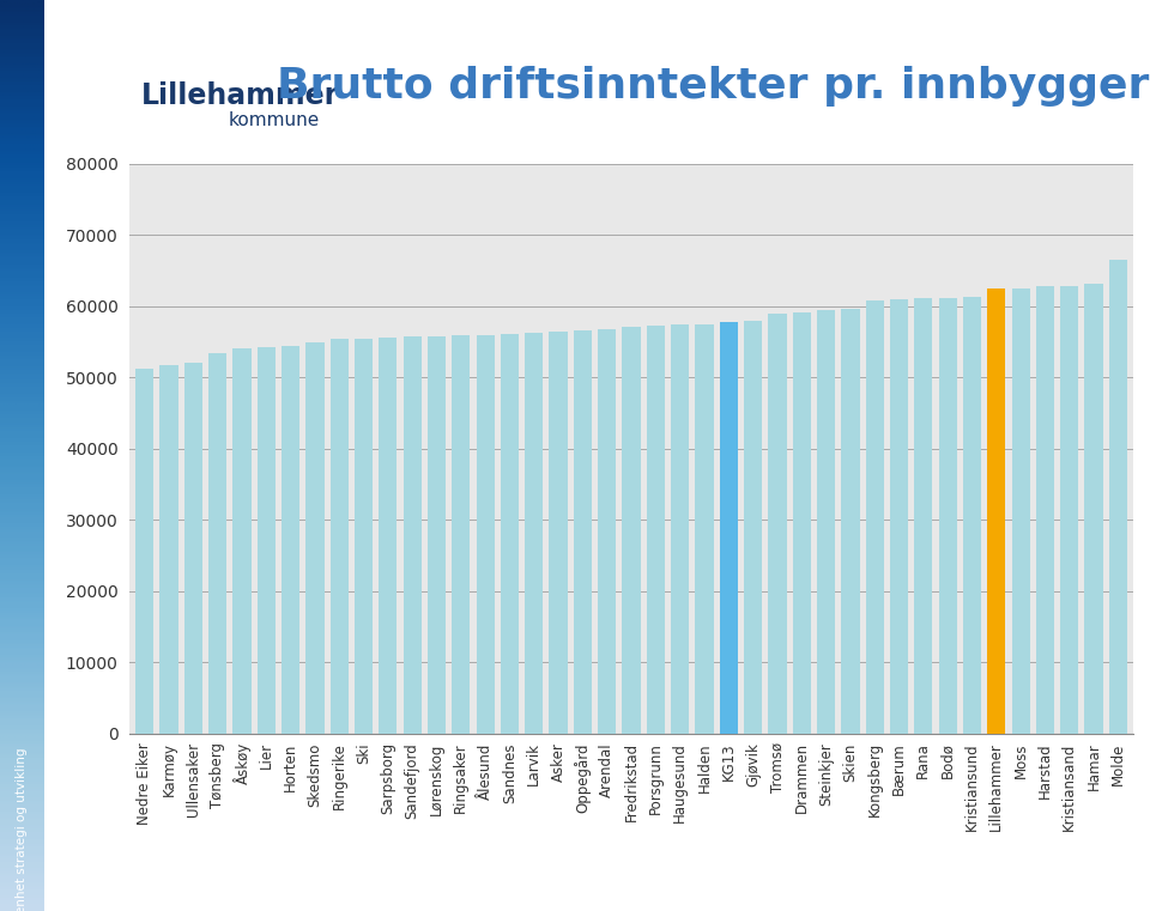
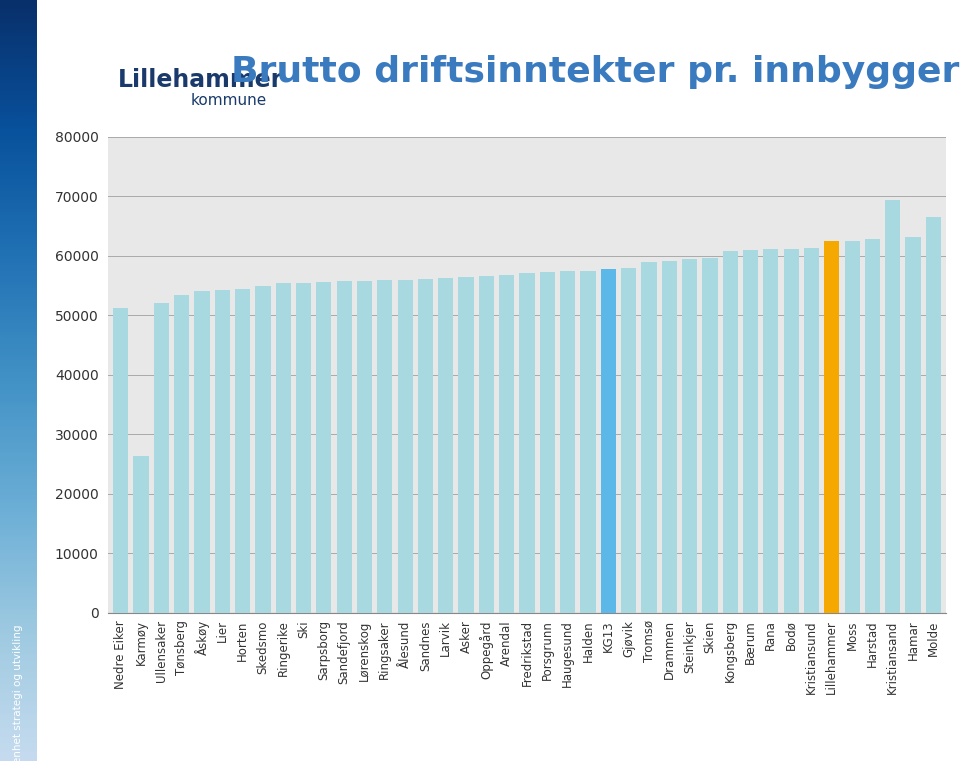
Karmøy: 51700 -> 26400
Kristiansand: 62900 -> 69400
